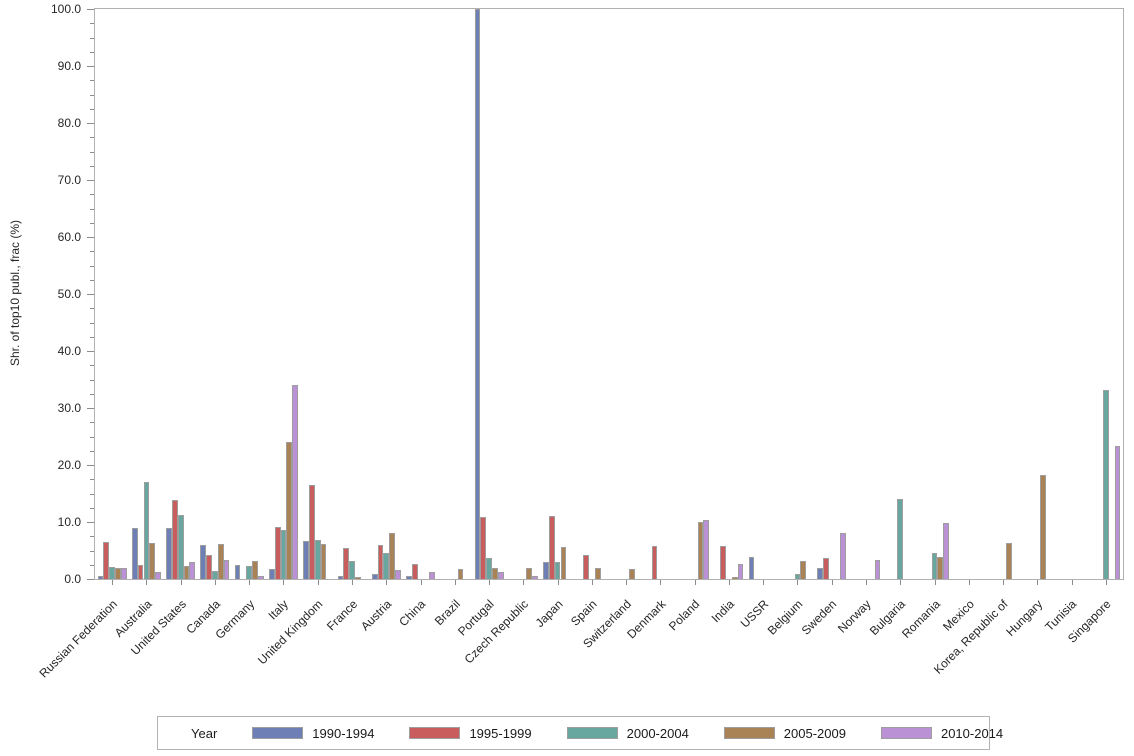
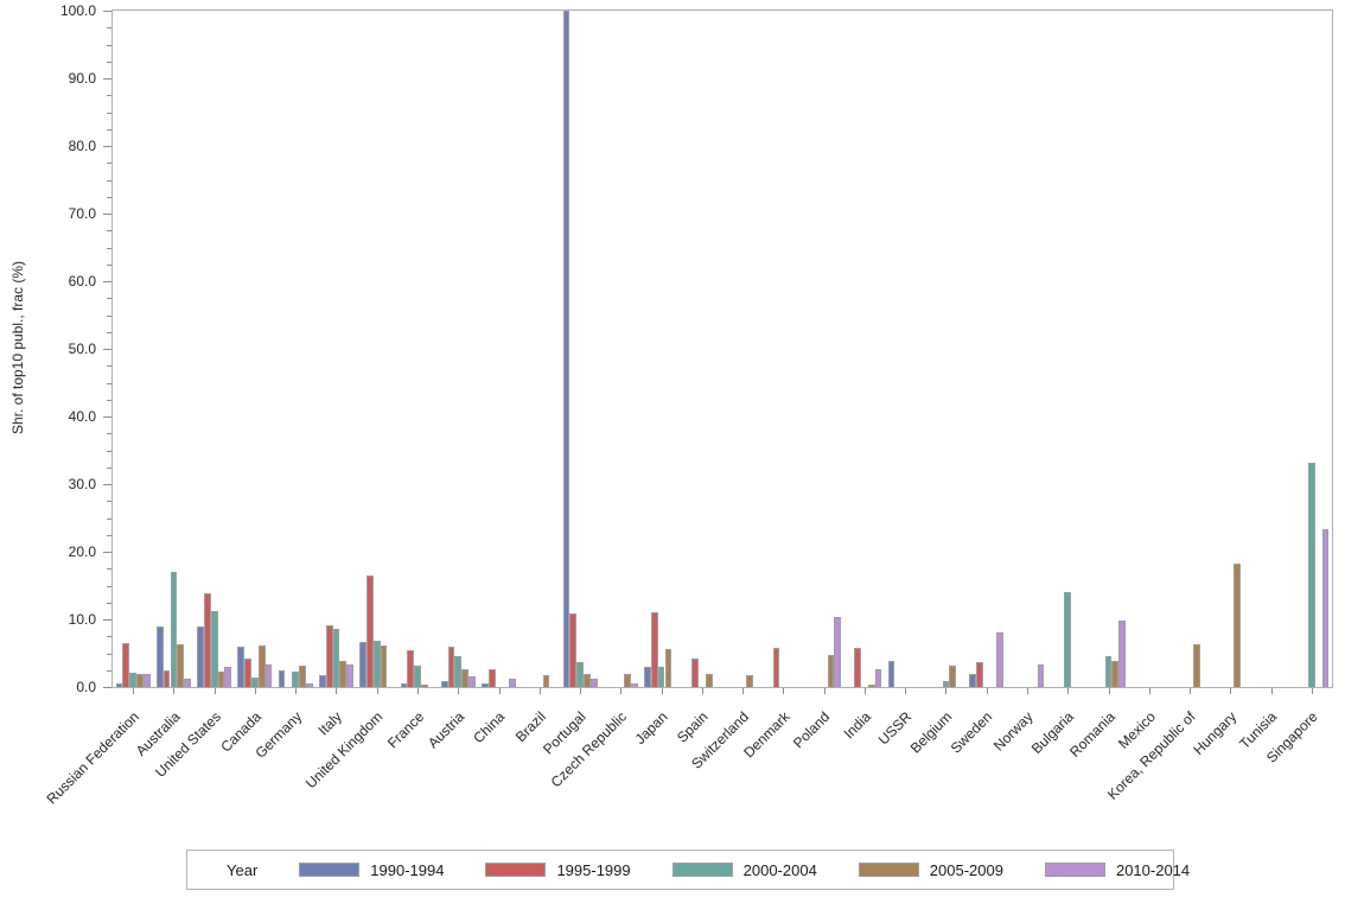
2005-2009/Italy: 24 -> 4
2010-2014/Italy: 34 -> 3
2005-2009/Austria: 8 -> 3
2005-2009/Poland: 10 -> 5
